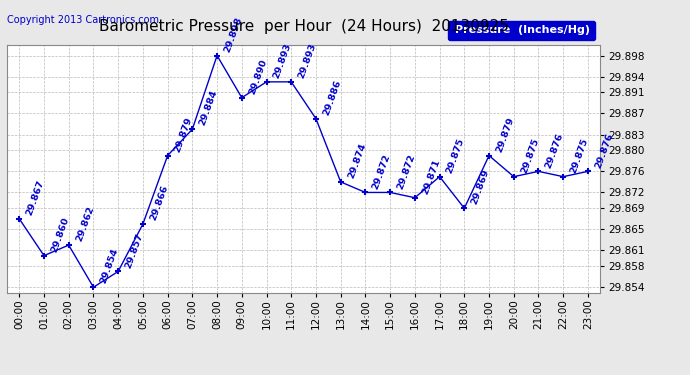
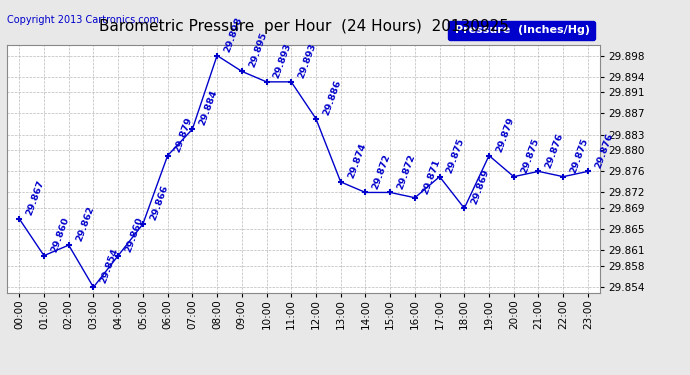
04:00: 29.857 -> 29.860
09:00: 29.890 -> 29.895
